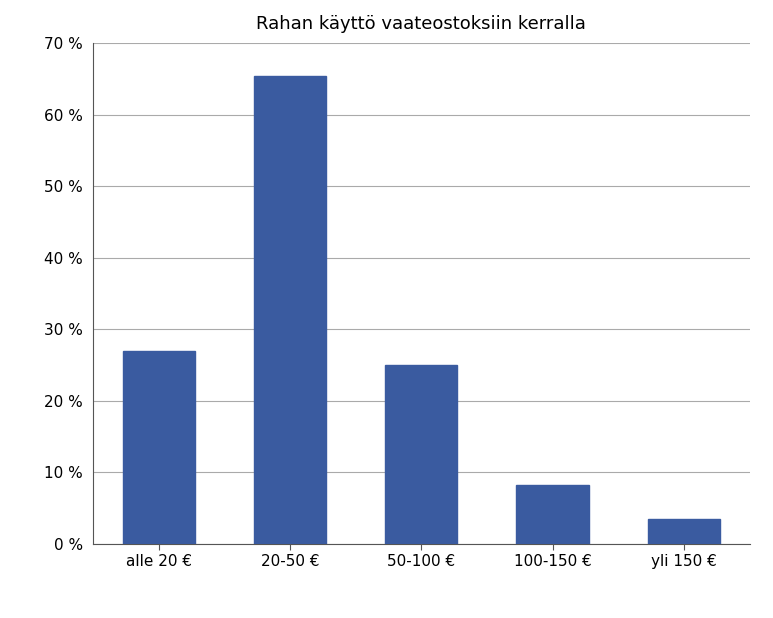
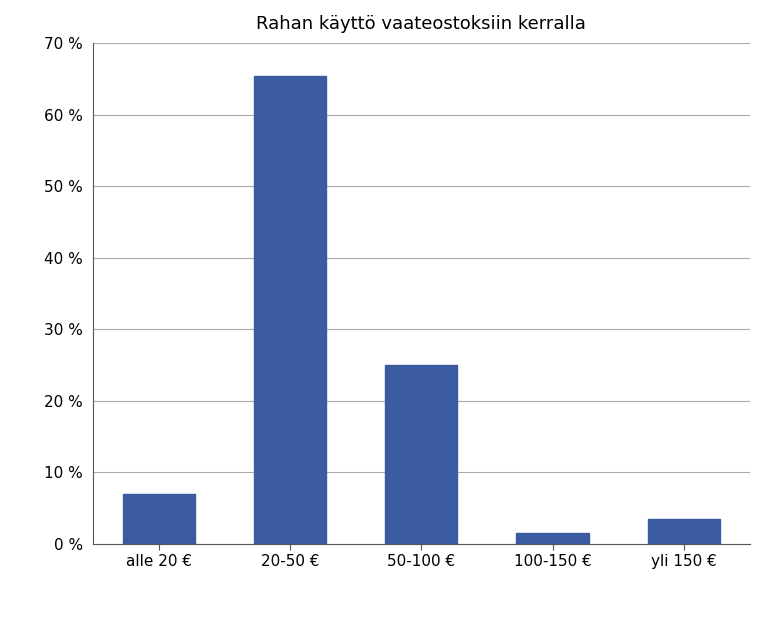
alle 20 €: 27.0 % -> 7.0 %
100-150 €: 8.2 % -> 1.5 %
